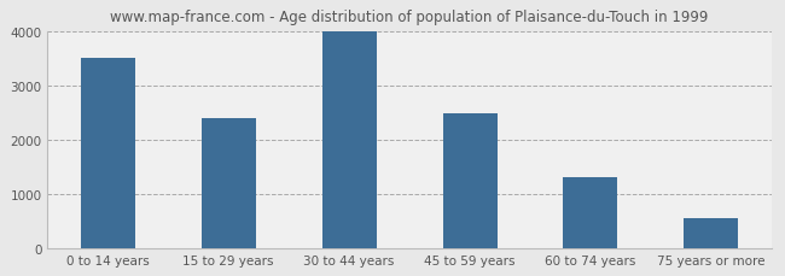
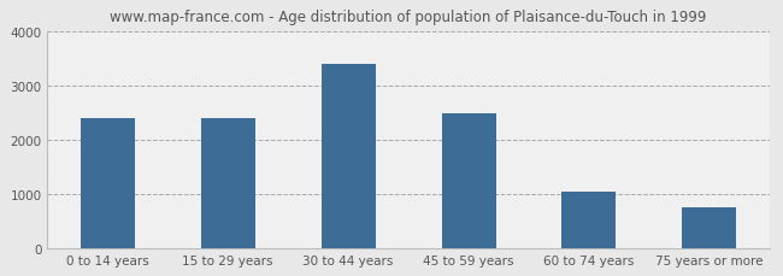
0 to 14 years: 3500 -> 2400
30 to 44 years: 4000 -> 3400
60 to 74 years: 1300 -> 1050
75 years or more: 560 -> 750
